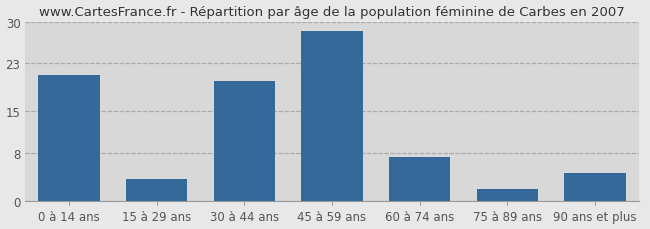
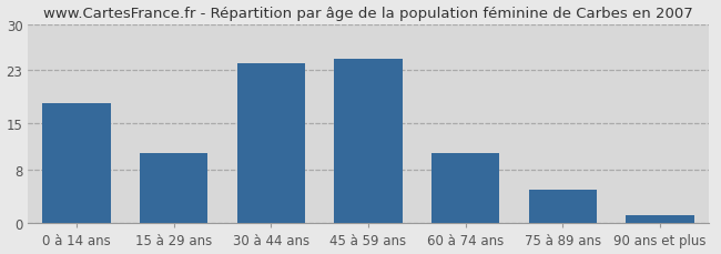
0 à 14 ans: 21.0 -> 18.0
15 à 29 ans: 3.8 -> 10.5
30 à 44 ans: 20.0 -> 24.0
45 à 59 ans: 28.4 -> 24.8
60 à 74 ans: 7.4 -> 10.5
75 à 89 ans: 2.0 -> 5.0
90 ans et plus: 4.8 -> 1.2
